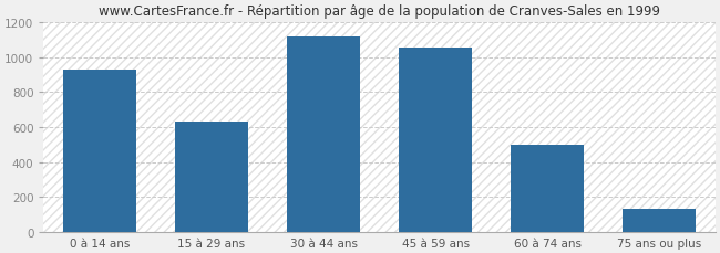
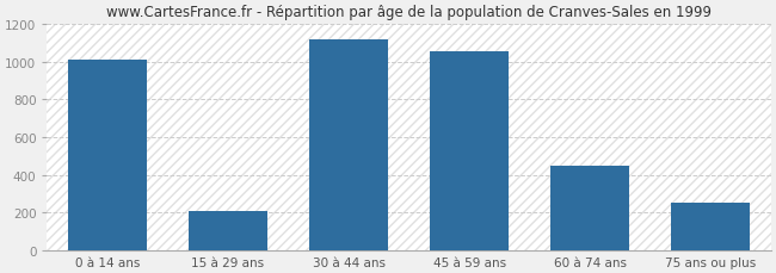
0 à 14 ans: 930 -> 1010
15 à 29 ans: 630 -> 210
60 à 74 ans: 500 -> 450
75 ans ou plus: 140 -> 250
